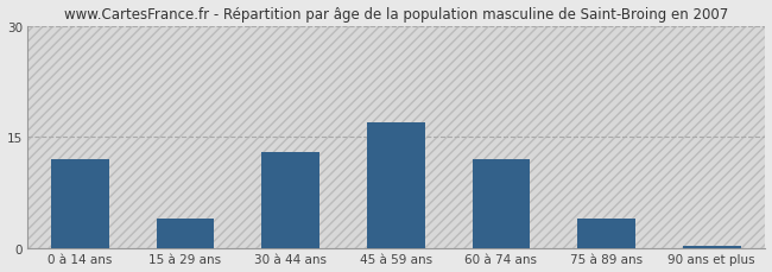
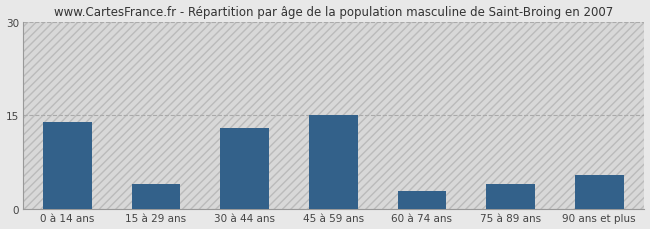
0 à 14 ans: 12.0 -> 14.0
45 à 59 ans: 17.0 -> 15.0
60 à 74 ans: 12.0 -> 3.0
90 ans et plus: 0.3 -> 5.4
